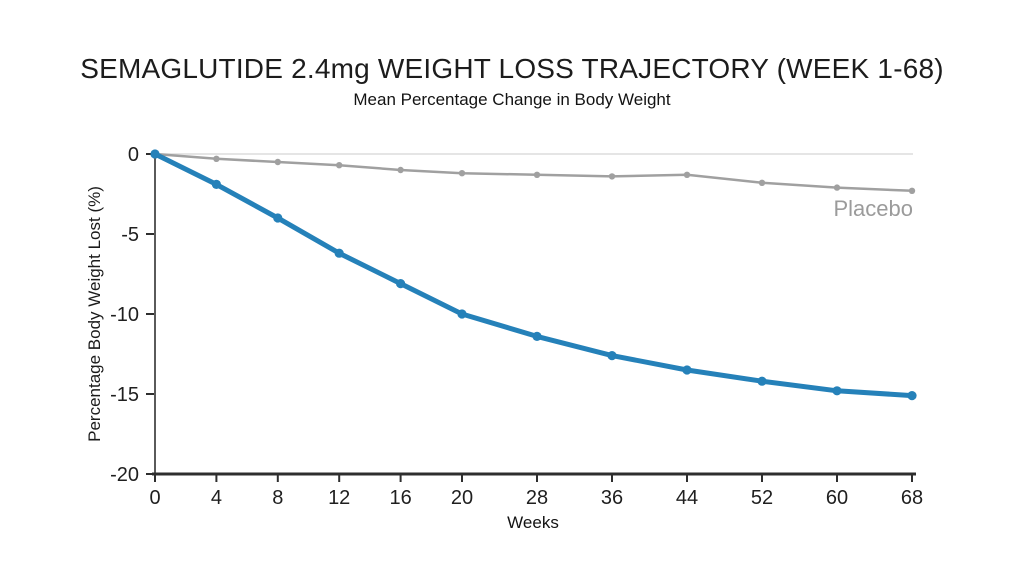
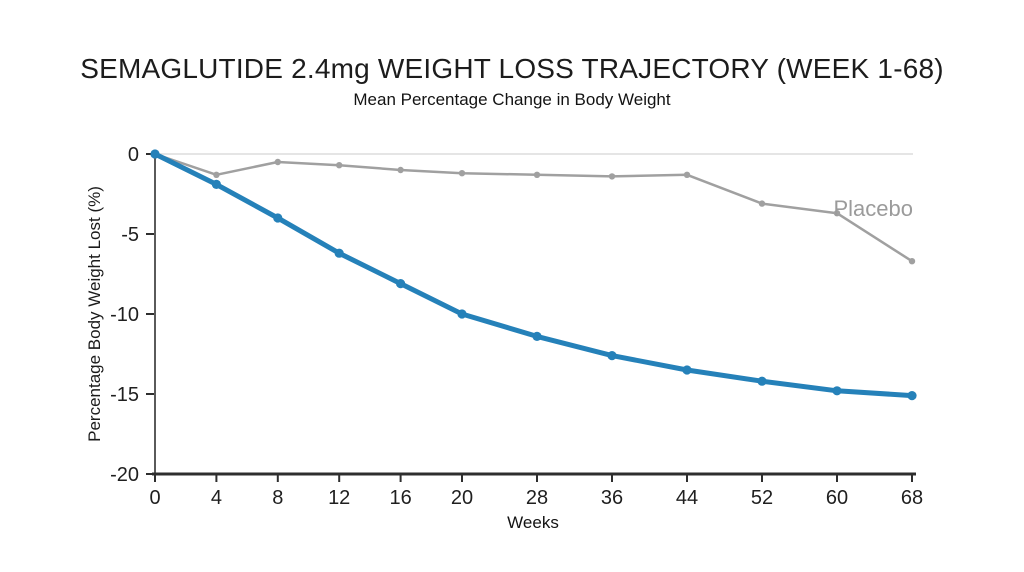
Placebo/4: -0.3 -> -1.3
Placebo/52: -1.8 -> -3.1
Placebo/60: -2.1 -> -3.7
Placebo/68: -2.3 -> -6.7
